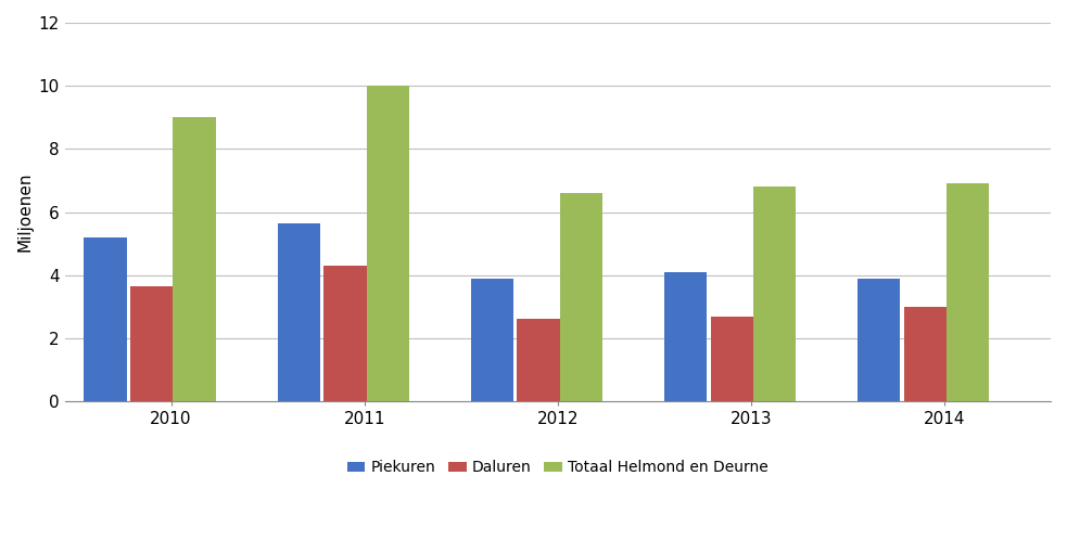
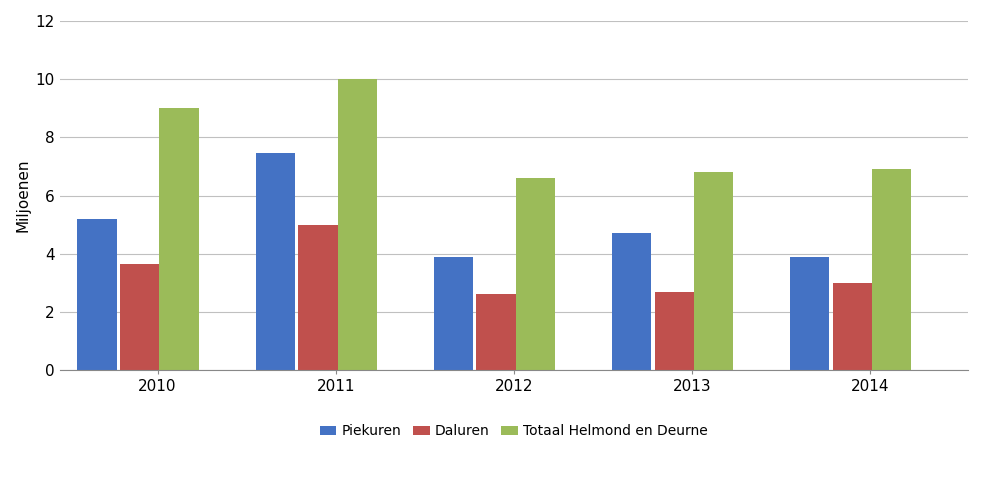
Piekuren/2011: 5.65 -> 7.45
Daluren/2011: 4.30 -> 5.00
Piekuren/2013: 4.10 -> 4.70
